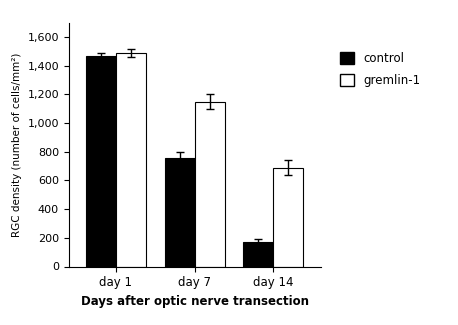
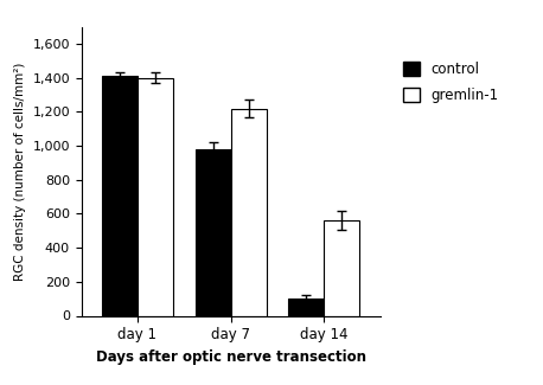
control/day 1: 1,460 -> 1,410
gremlin-1/day 1: 1,490 -> 1,400
control/day 7: 760 -> 980
gremlin-1/day 7: 1,150 -> 1,220
control/day 14: 170 -> 100
gremlin-1/day 14: 690 -> 560
